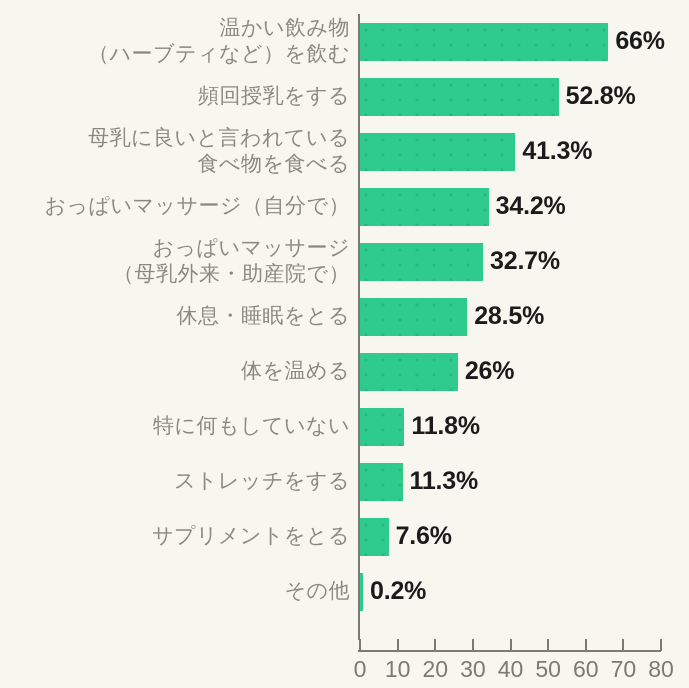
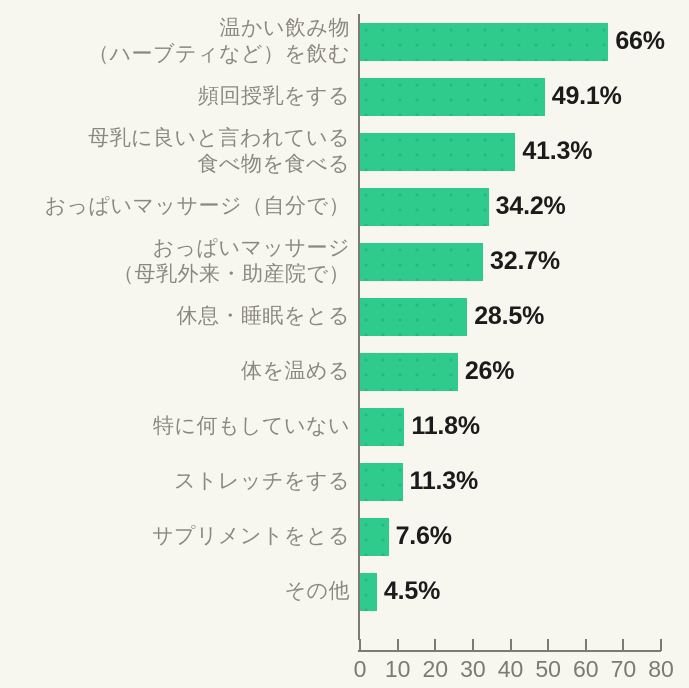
頻回授乳をする: 52.8% -> 49.1%
その他: 0.2% -> 4.5%
